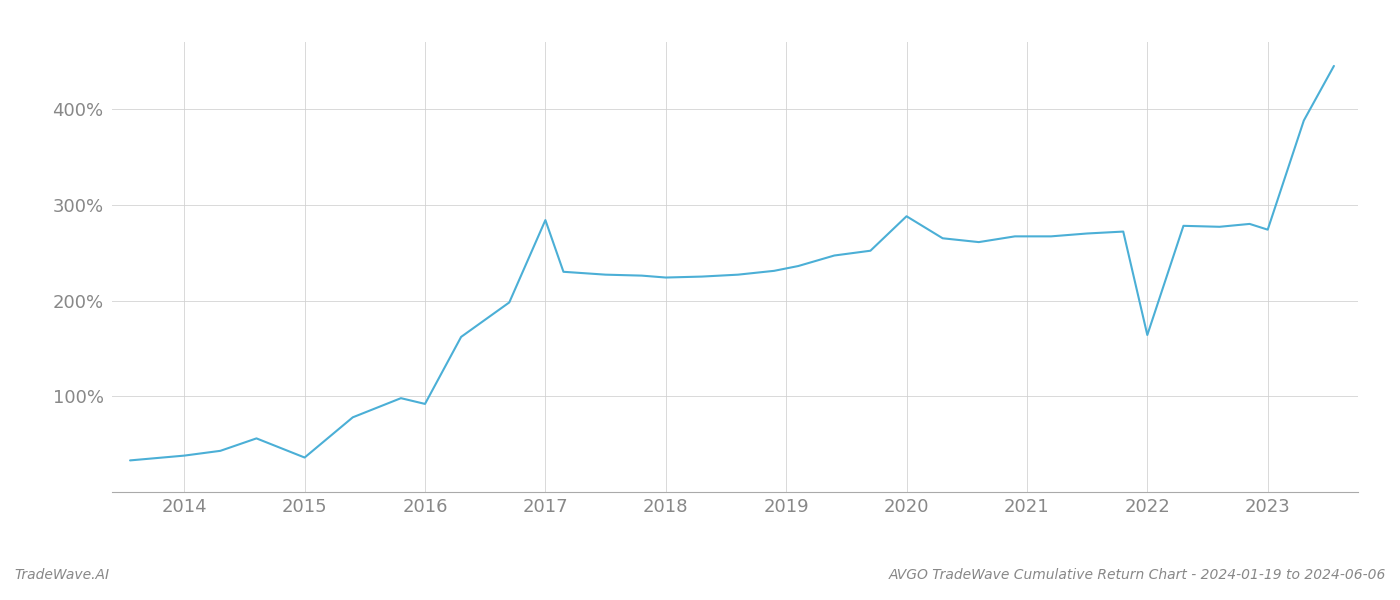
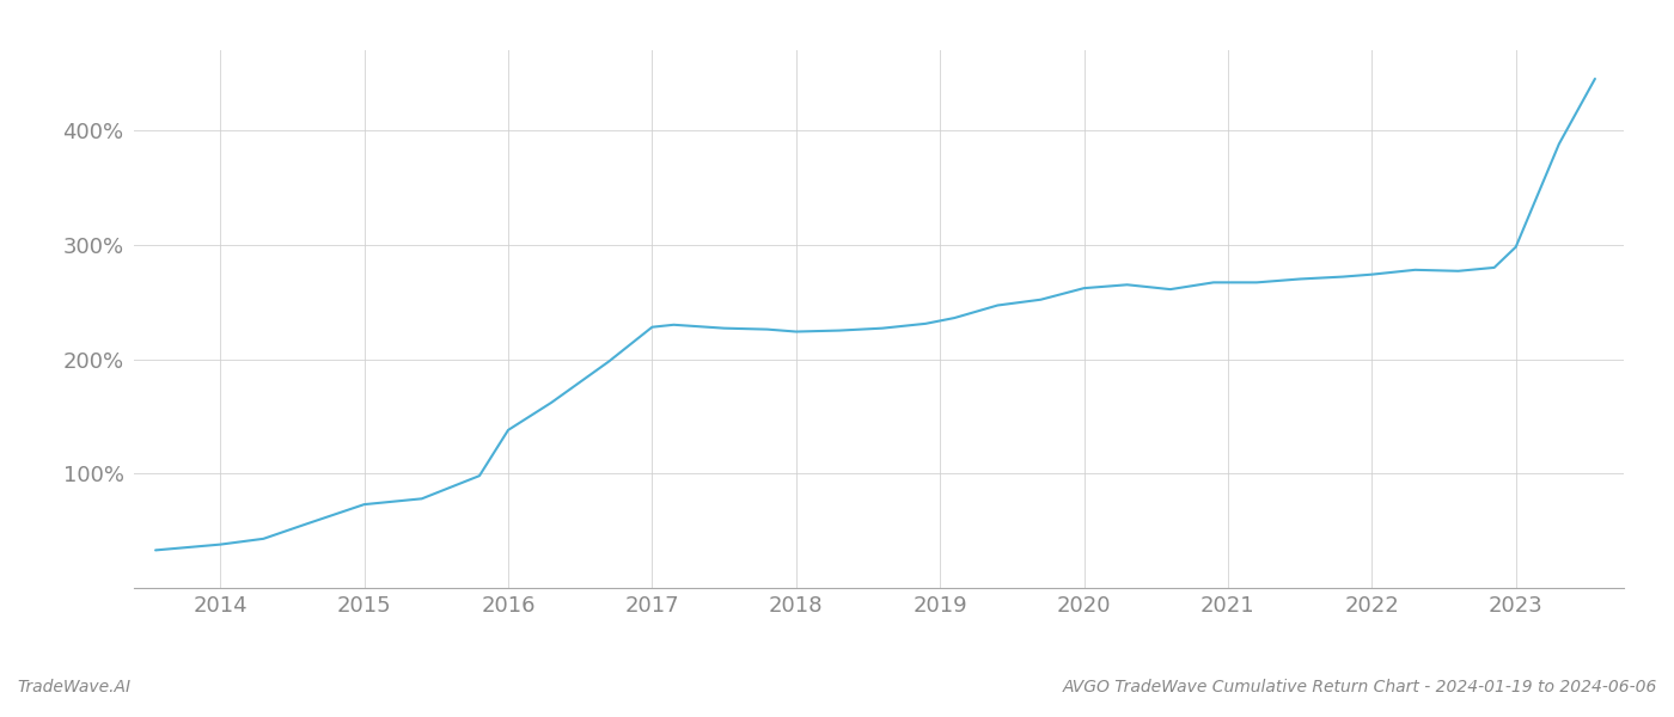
2015: 36% -> 73%
2016: 92% -> 138%
2017: 284% -> 228%
2020: 288% -> 262%
2022: 164% -> 274%
2023: 274% -> 298%
